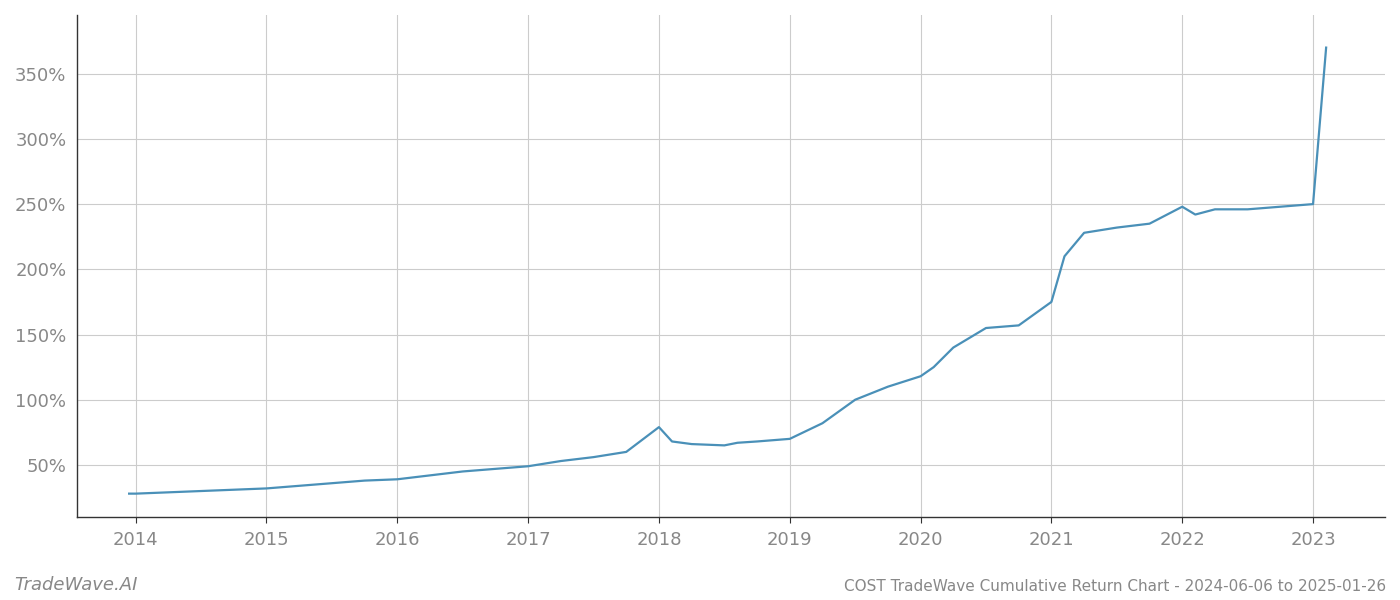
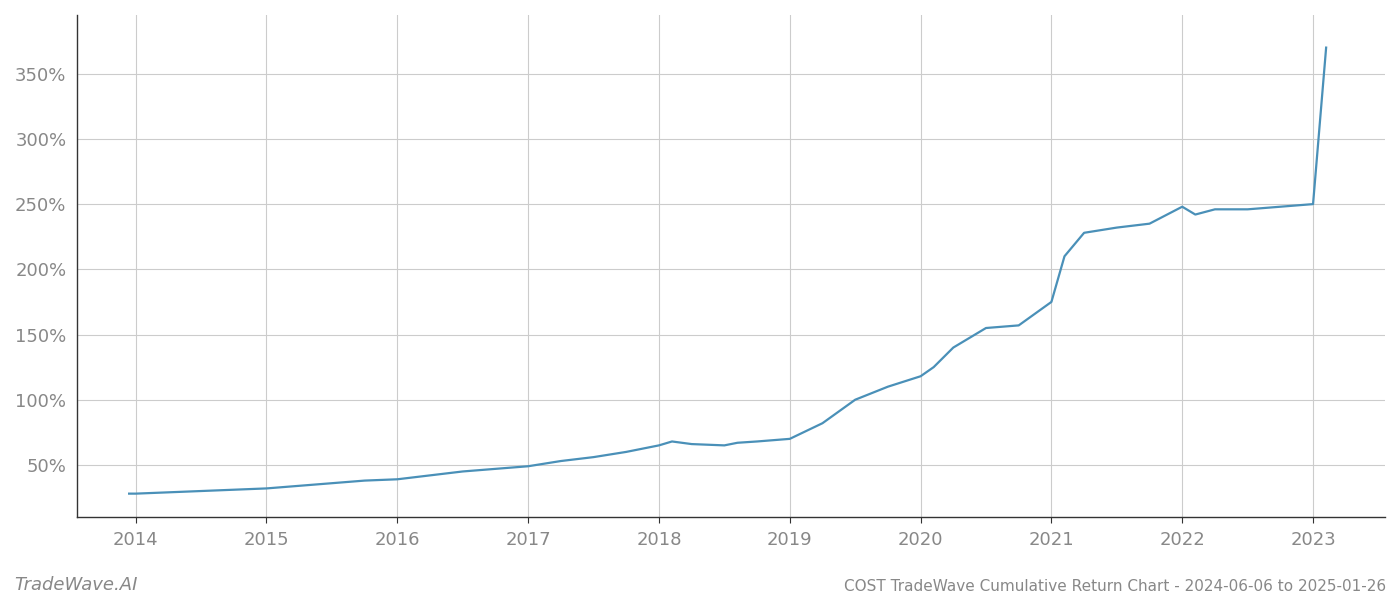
2018: 79% -> 65%
